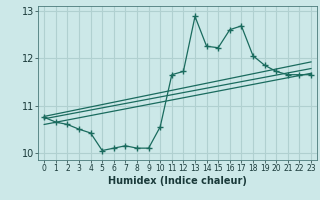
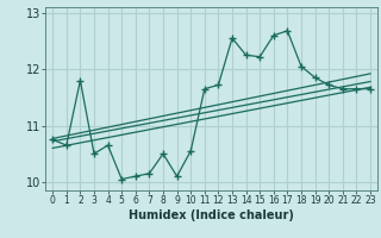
2: 10.60 -> 11.80
4: 10.42 -> 10.65
8: 10.10 -> 10.50
13: 12.88 -> 12.55
